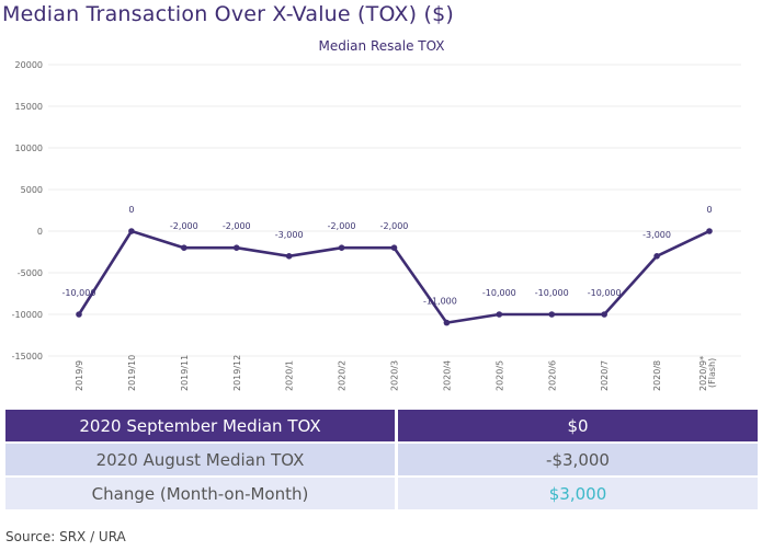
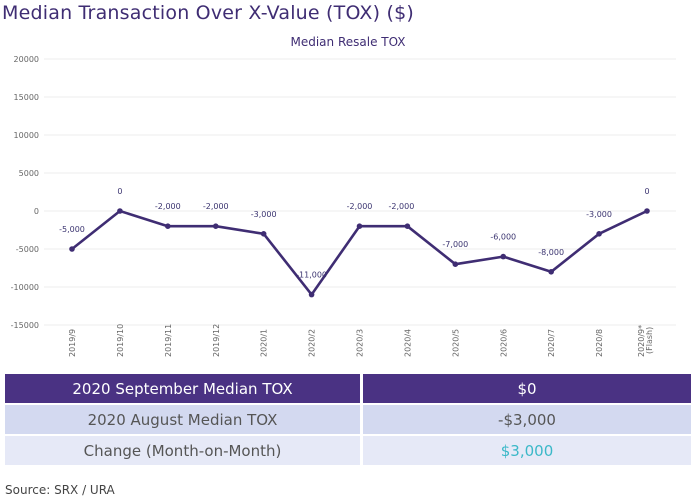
2019/9: -10,000 -> -5,000
2020/2: -2,000 -> -11,000
2020/4: -11,000 -> -2,000
2020/5: -10,000 -> -7,000
2020/6: -10,000 -> -6,000
2020/7: -10,000 -> -8,000
